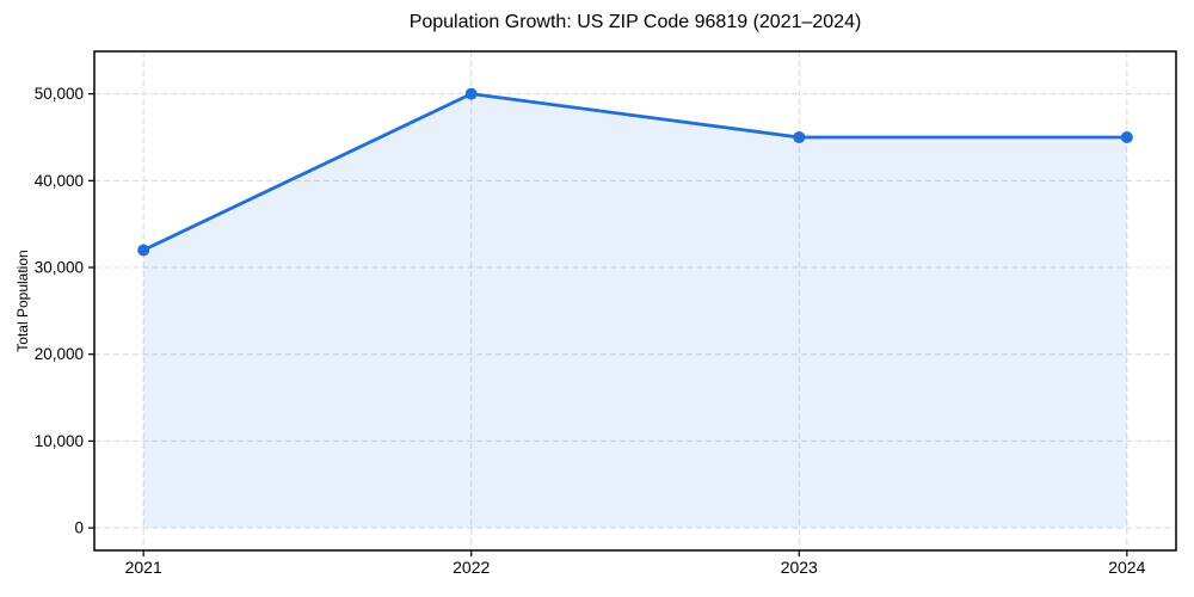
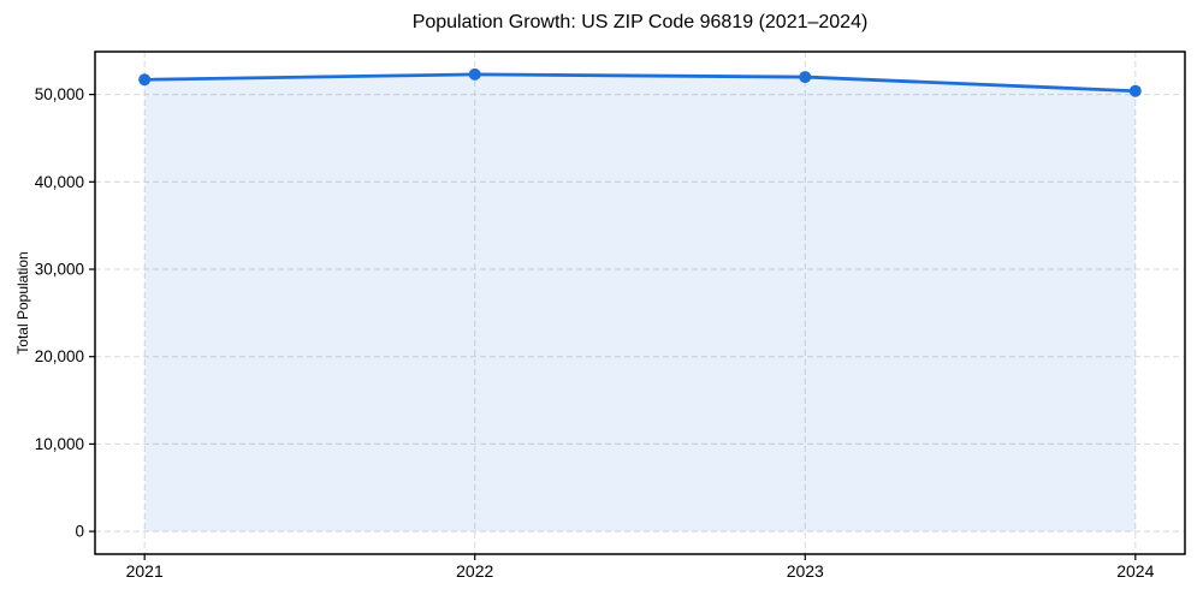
2021: 32000 -> 52000
2022: 50000 -> 52000
2023: 45000 -> 52000
2024: 45000 -> 50000
